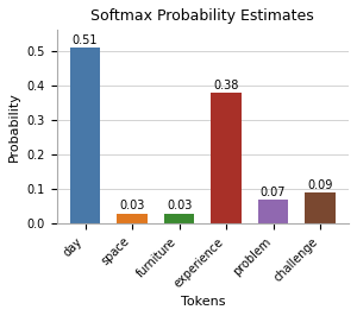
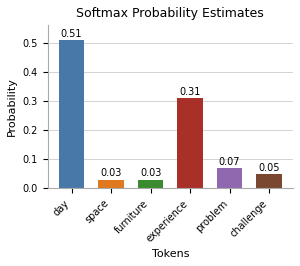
experience: 0.38 -> 0.31
challenge: 0.09 -> 0.05
